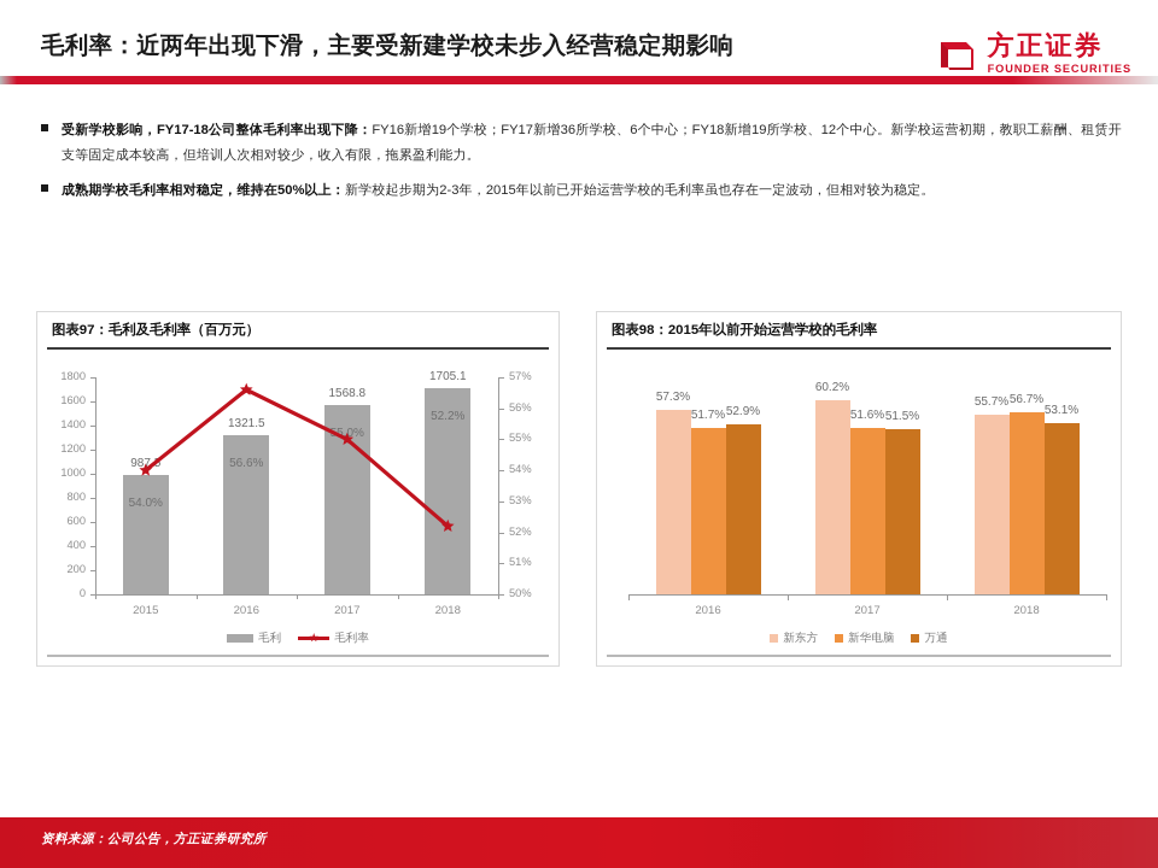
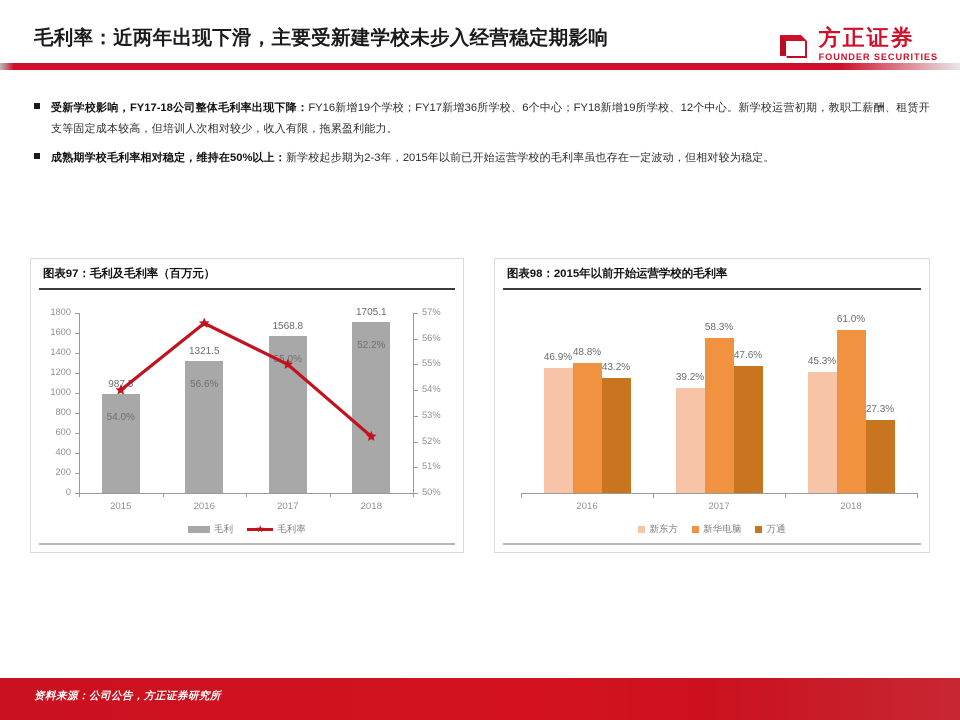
图表98：2015年以前开始运营学校的毛利率/新东方/2016: 57.3% -> 46.9%
图表98：2015年以前开始运营学校的毛利率/新华电脑/2016: 51.7% -> 48.8%
图表98：2015年以前开始运营学校的毛利率/万通/2016: 52.9% -> 43.2%
图表98：2015年以前开始运营学校的毛利率/新东方/2017: 60.2% -> 39.2%
图表98：2015年以前开始运营学校的毛利率/新华电脑/2017: 51.6% -> 58.3%
图表98：2015年以前开始运营学校的毛利率/万通/2017: 51.5% -> 47.6%
图表98：2015年以前开始运营学校的毛利率/新东方/2018: 55.7% -> 45.3%
图表98：2015年以前开始运营学校的毛利率/新华电脑/2018: 56.7% -> 61.0%
图表98：2015年以前开始运营学校的毛利率/万通/2018: 53.1% -> 27.3%
